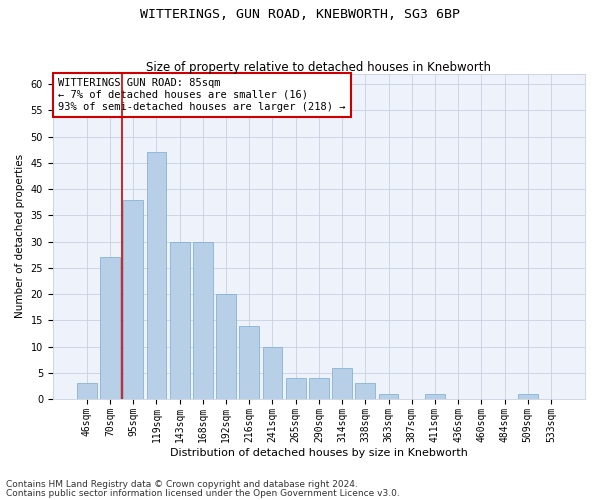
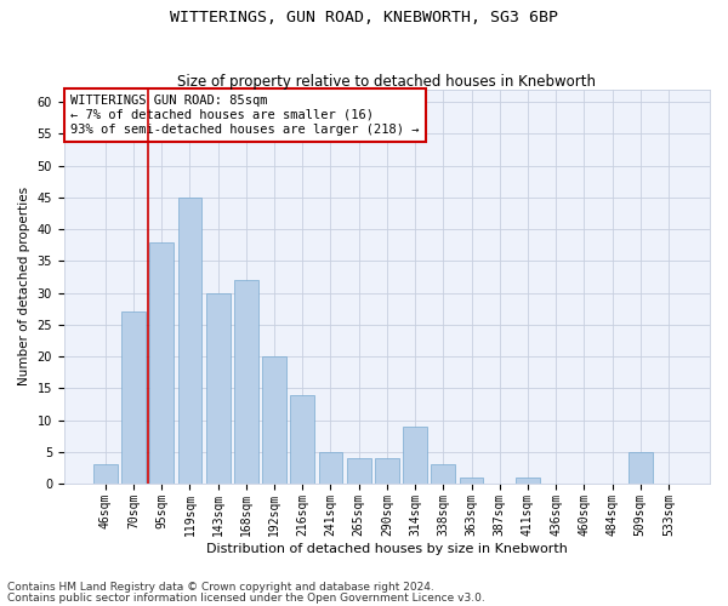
119sqm: 47 -> 45
168sqm: 30 -> 32
241sqm: 10 -> 5
314sqm: 6 -> 9
509sqm: 1 -> 5
